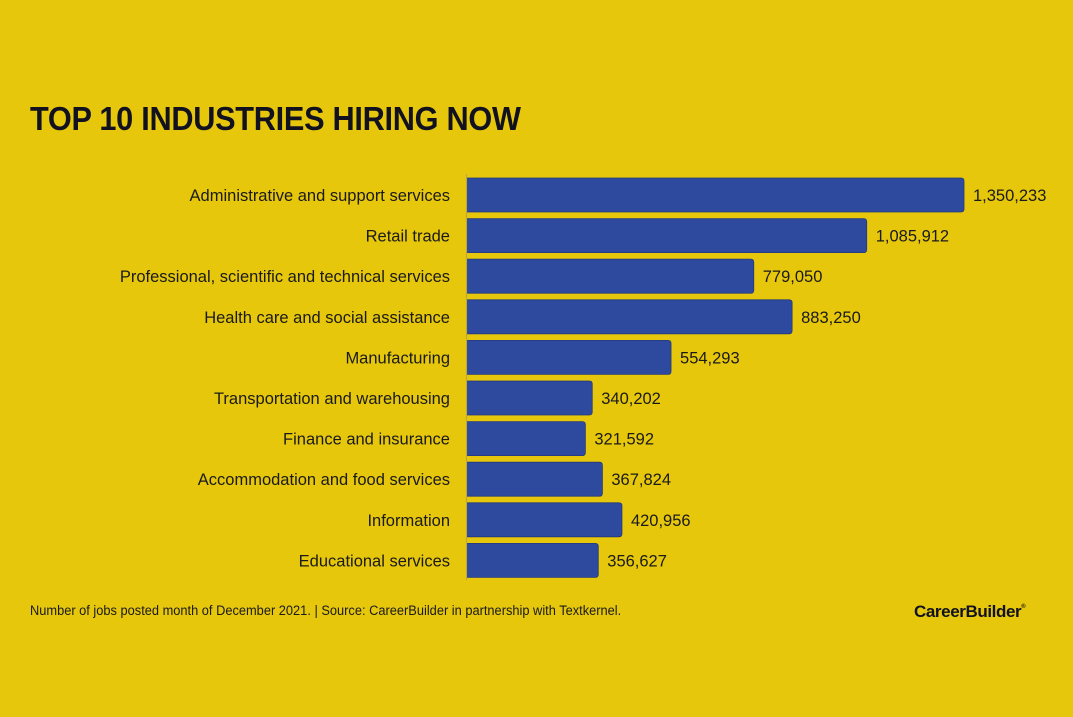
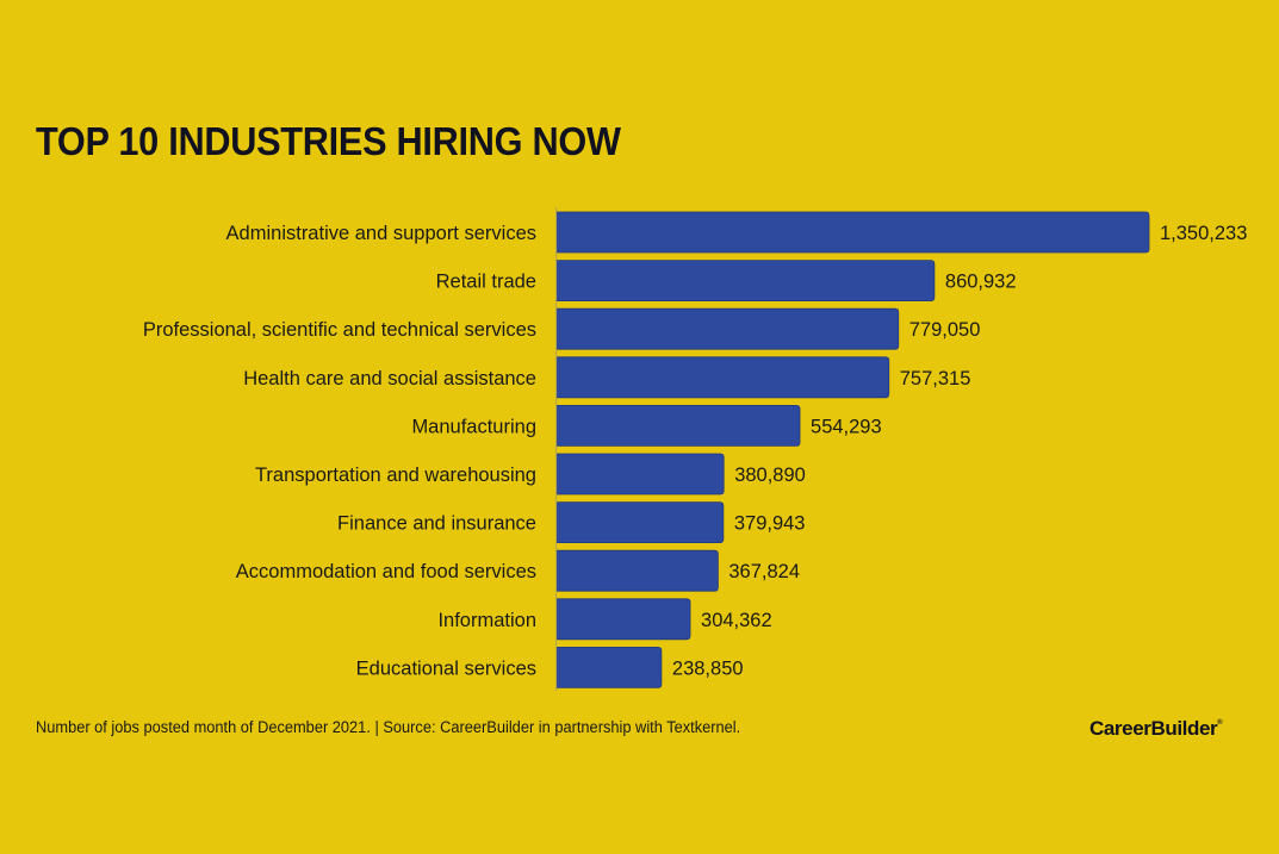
Retail trade: 1,085,912 -> 860,932
Health care and social assistance: 883,250 -> 757,315
Transportation and warehousing: 340,202 -> 380,890
Finance and insurance: 321,592 -> 379,943
Information: 420,956 -> 304,362
Educational services: 356,627 -> 238,850
